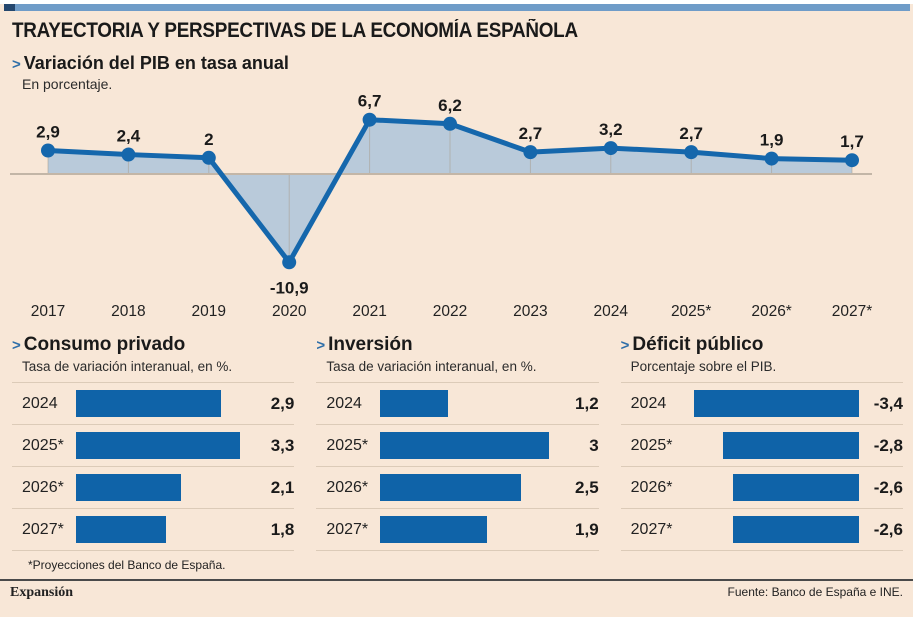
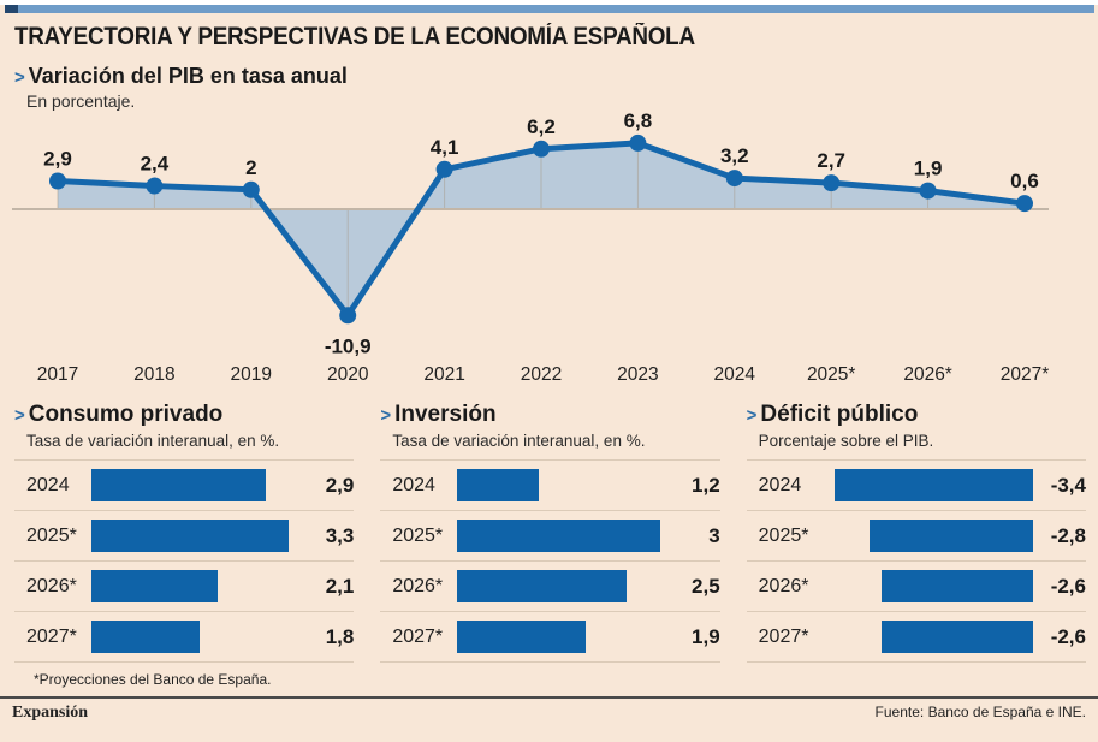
Variación del PIB en tasa anual/2021: 6,7 -> 4,1
Variación del PIB en tasa anual/2023: 2,7 -> 6,8
Variación del PIB en tasa anual/2027*: 1,7 -> 0,6
